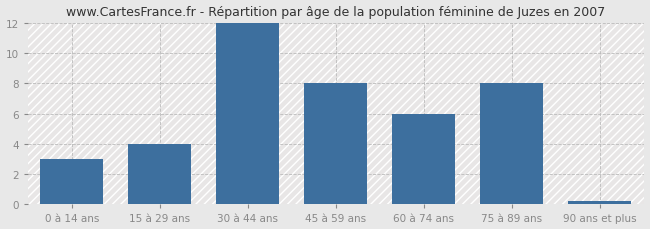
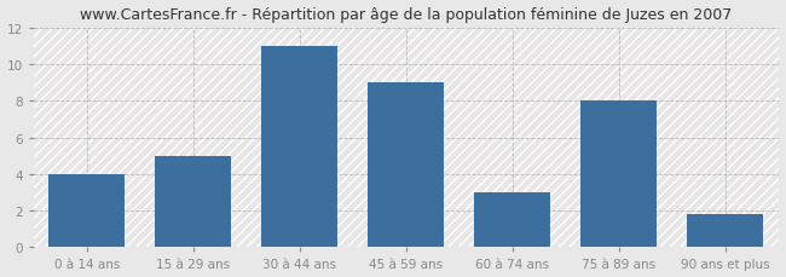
0 à 14 ans: 3.0 -> 4.0
15 à 29 ans: 4.0 -> 5.0
30 à 44 ans: 12.0 -> 11.0
45 à 59 ans: 8.0 -> 9.0
60 à 74 ans: 6.0 -> 3.0
90 ans et plus: 0.2 -> 1.8
